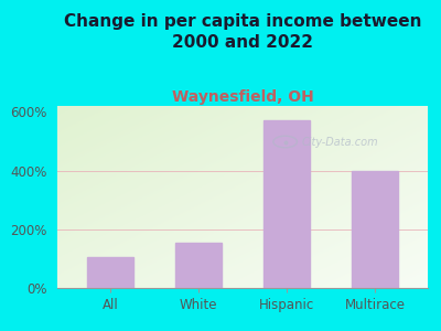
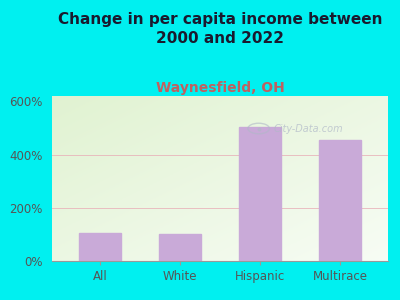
White: 155% -> 100%
Hispanic: 570% -> 505%
Multirace: 400% -> 455%
